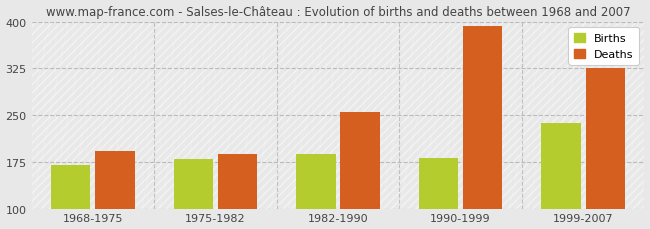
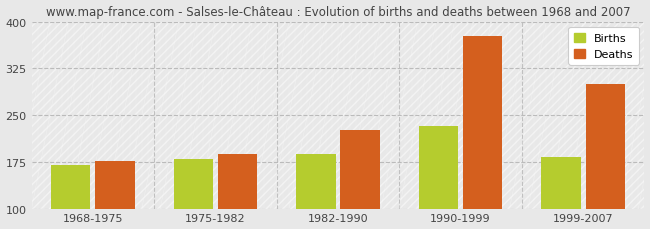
Deaths/1968-1975: 193 -> 176
Deaths/1982-1990: 255 -> 226
Births/1990-1999: 181 -> 232
Deaths/1990-1999: 392 -> 376
Births/1999-2007: 238 -> 182
Deaths/1999-2007: 325 -> 300
